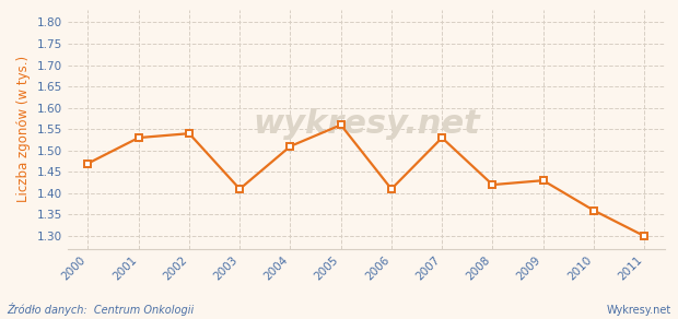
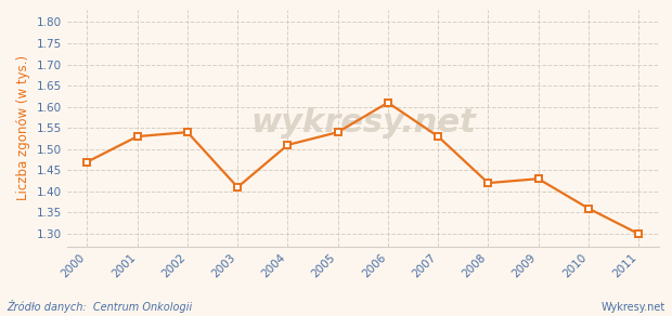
2005: 1.56 -> 1.54
2006: 1.41 -> 1.61
